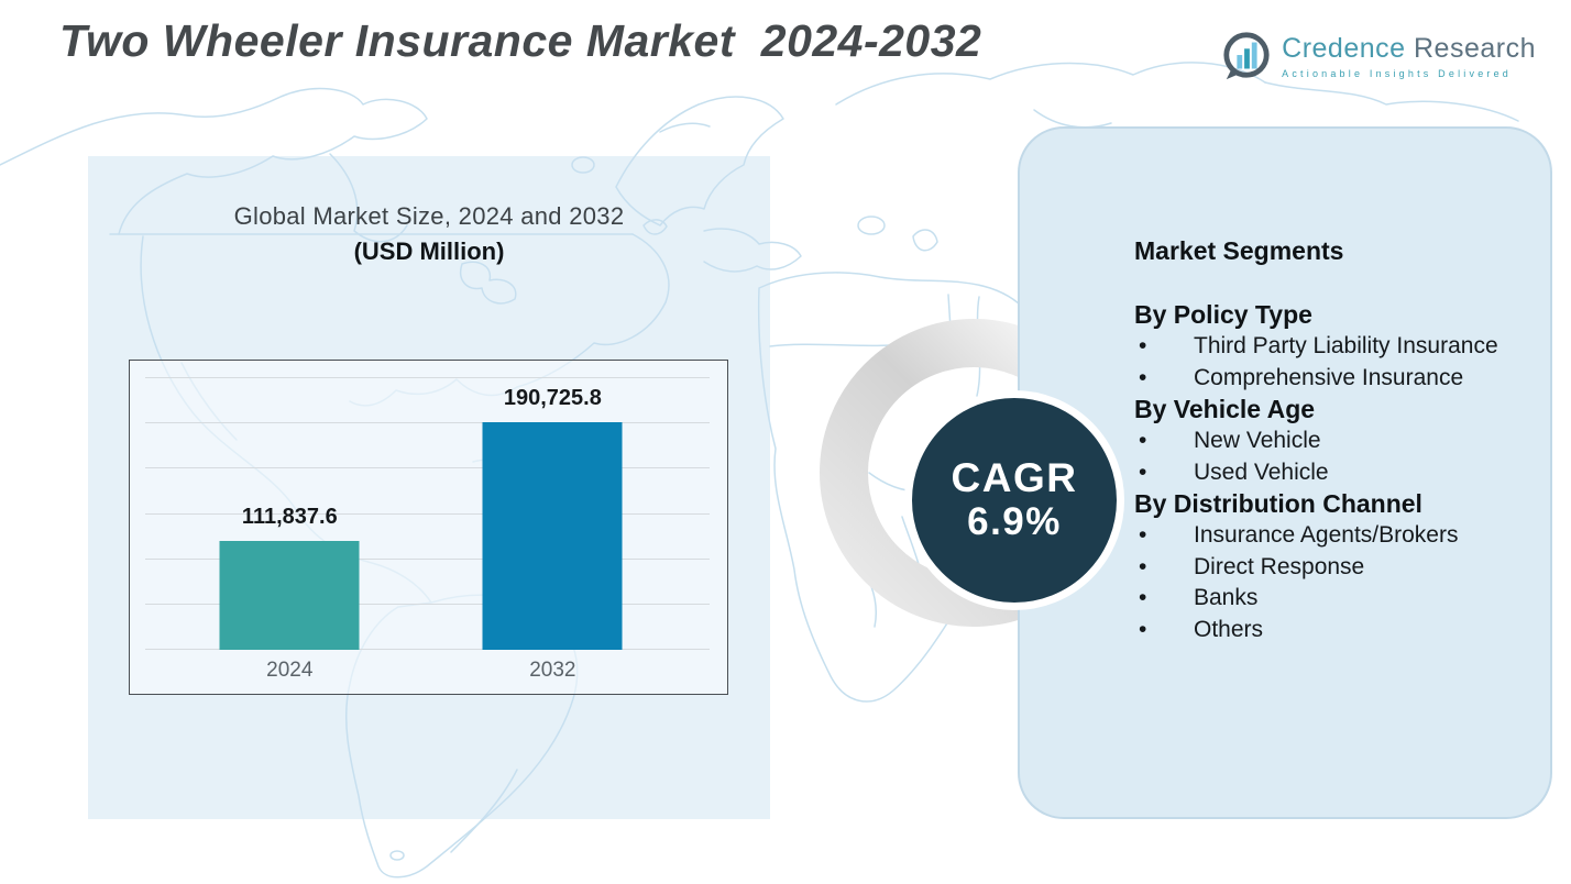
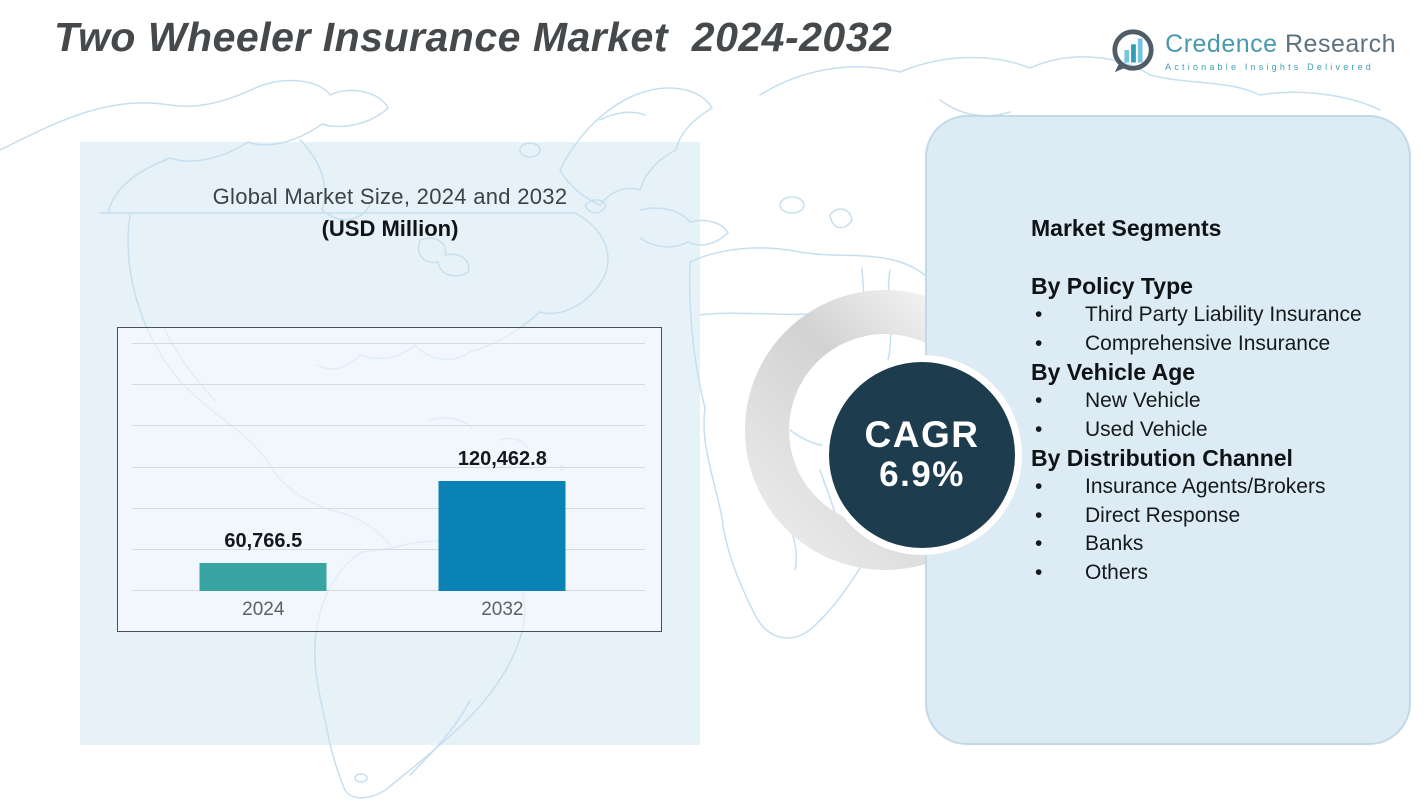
2024: 111,837.6 -> 60,766.5
2032: 190,725.8 -> 120,462.8
